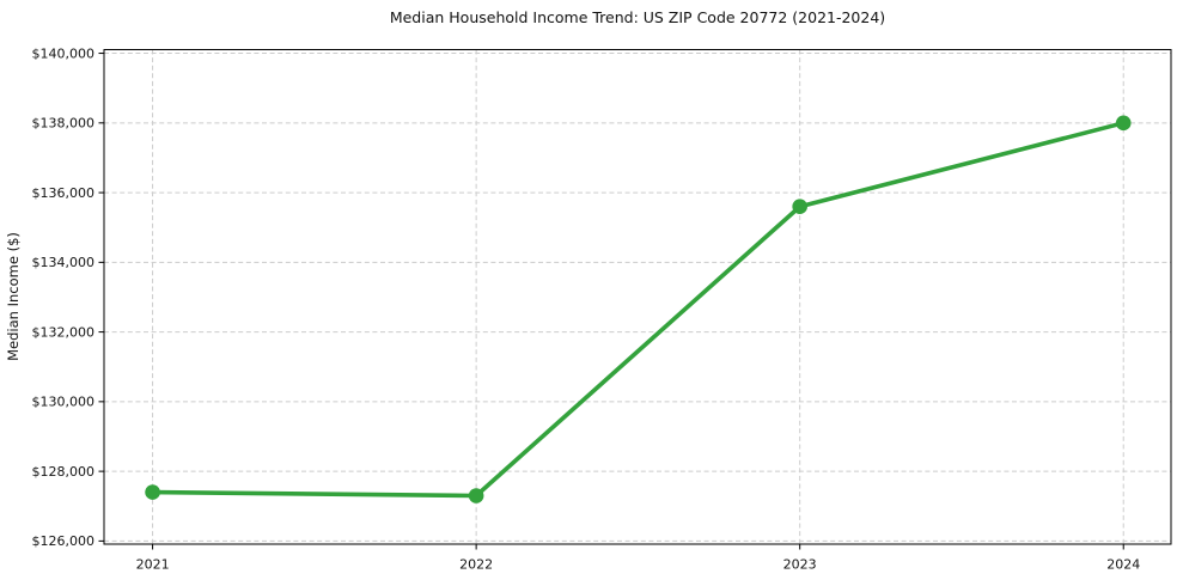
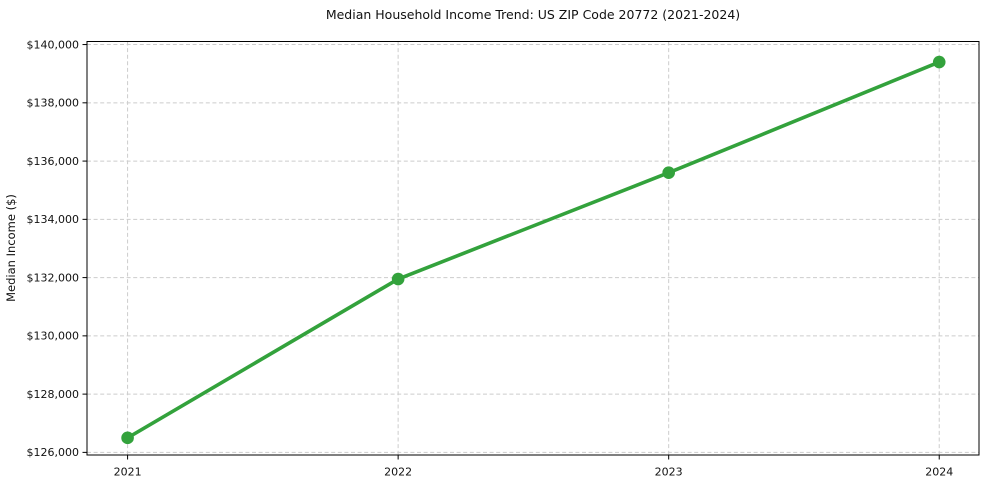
2021: $127400 -> $126500
2022: $127300 -> $132000
2024: $138000 -> $139400
